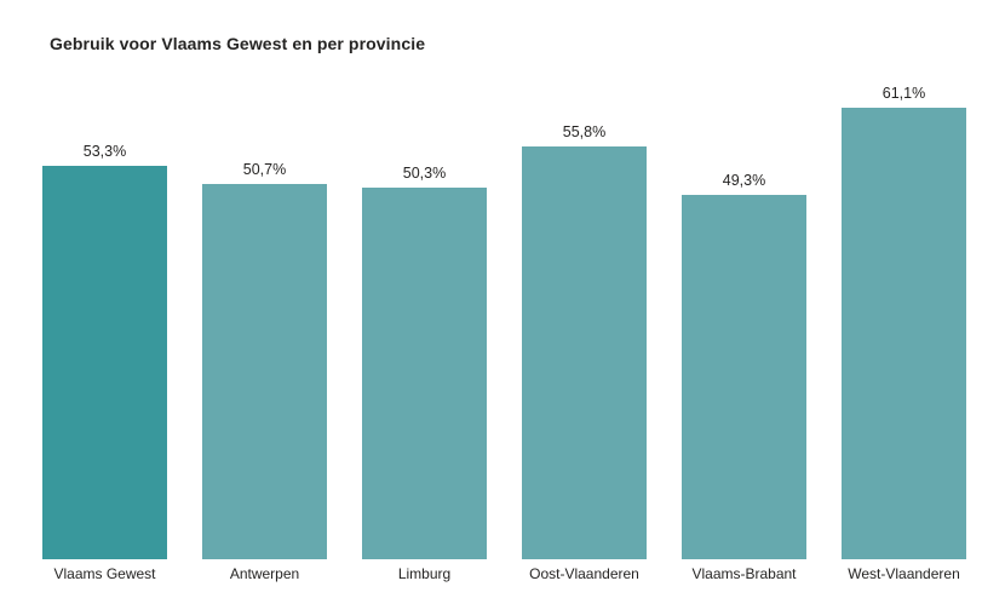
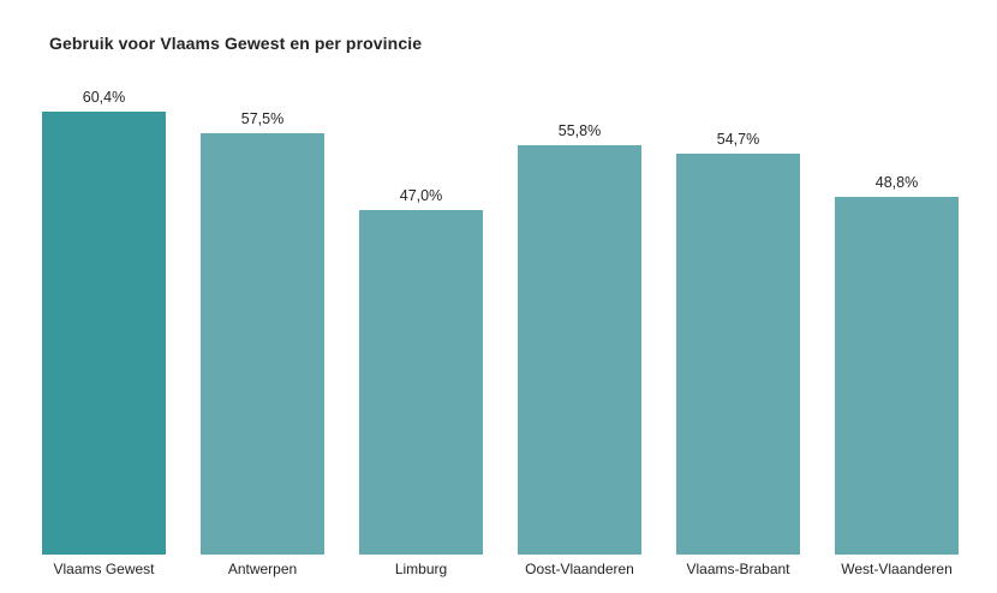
Vlaams Gewest: 53,3% -> 60,4%
Antwerpen: 50,7% -> 57,5%
Limburg: 50,3% -> 47,0%
Vlaams-Brabant: 49,3% -> 54,7%
West-Vlaanderen: 61,1% -> 48,8%
